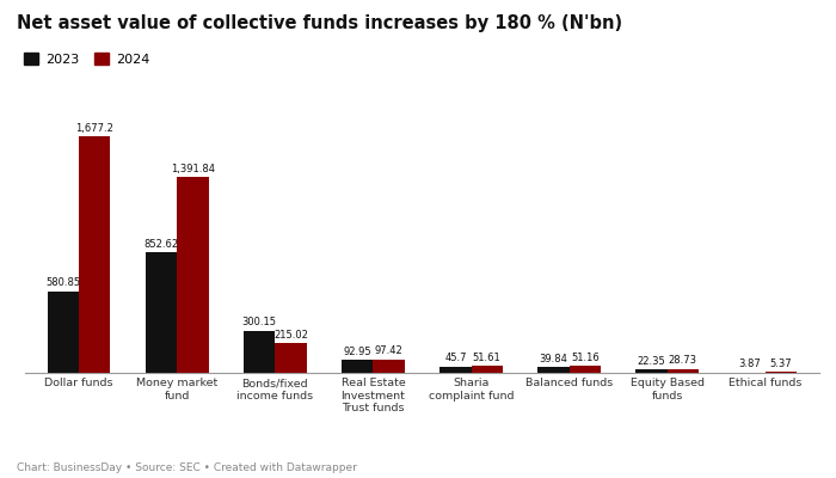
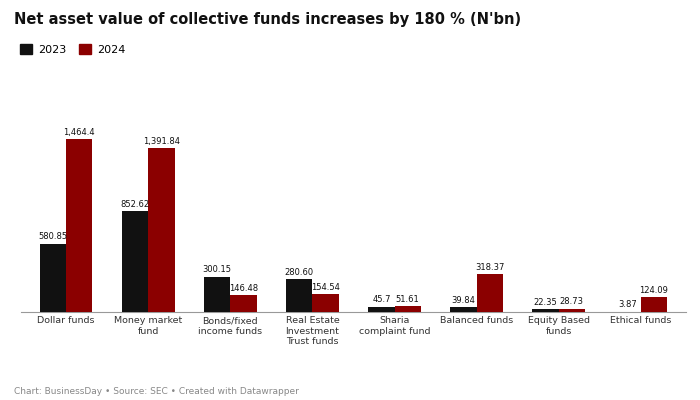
2024/Dollar funds: 1,677.2 -> 1,464.4
2024/Bonds/fixed income funds: 215.02 -> 146.48
2023/Real Estate Investment Trust funds: 92.95 -> 280.60
2024/Real Estate Investment Trust funds: 97.42 -> 154.54
2024/Balanced funds: 51.16 -> 318.37
2024/Ethical funds: 5.37 -> 124.09
